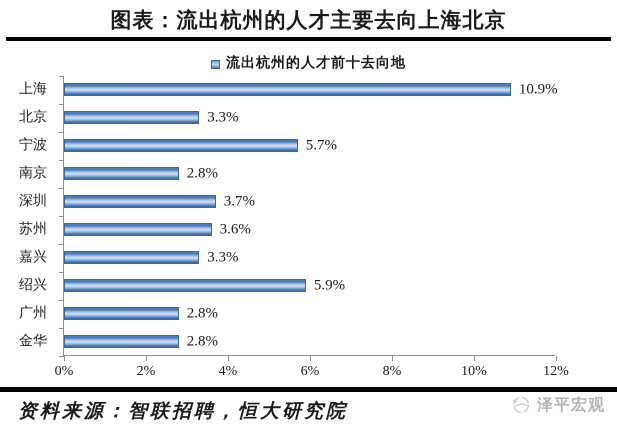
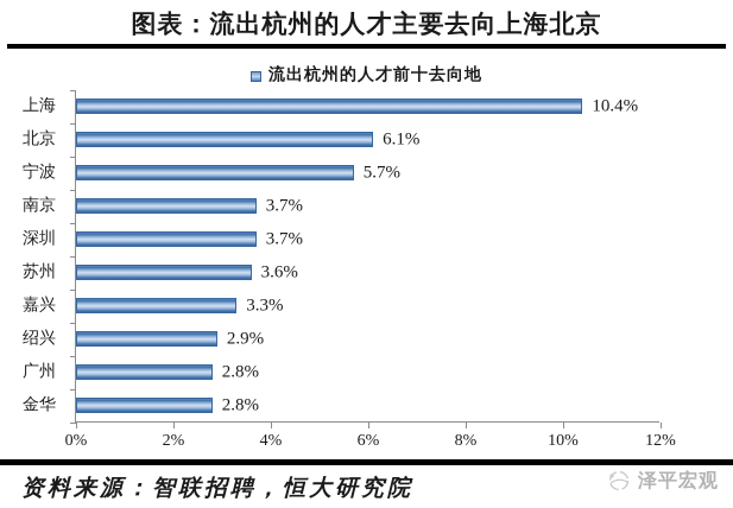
上海: 10.9% -> 10.4%
北京: 3.3% -> 6.1%
南京: 2.8% -> 3.7%
绍兴: 5.9% -> 2.9%
